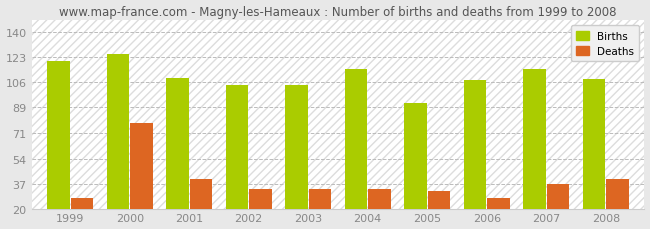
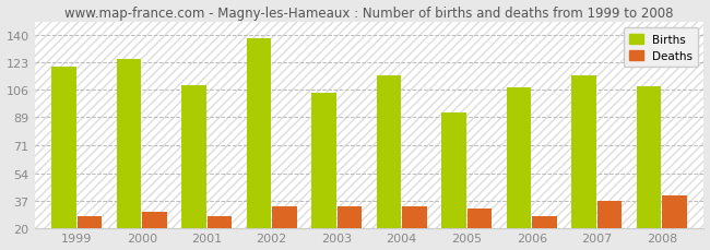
Deaths/2000: 78 -> 30
Deaths/2001: 40 -> 27
Births/2002: 104 -> 138
